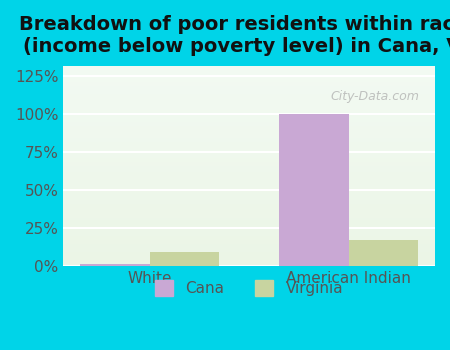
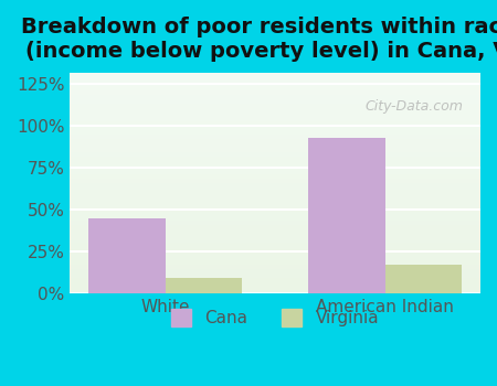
Cana/White: 2% -> 45%
Cana/American Indian: 100% -> 93%
